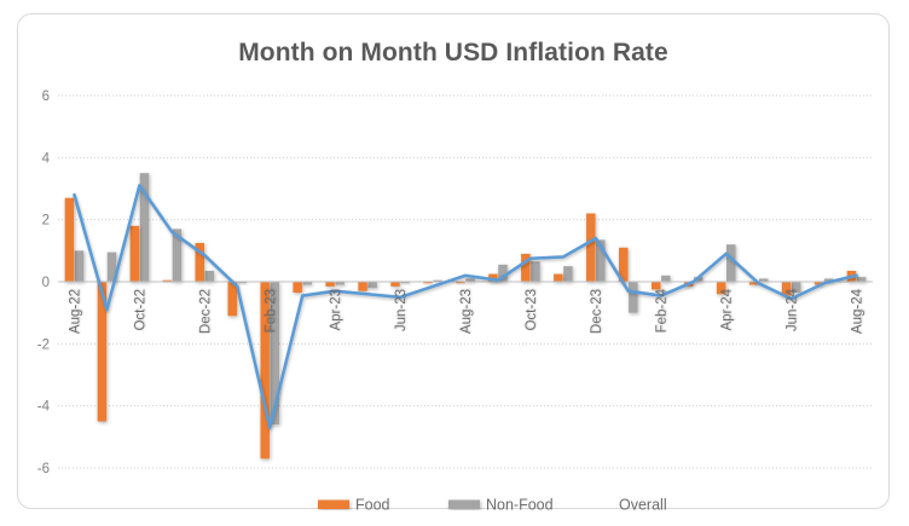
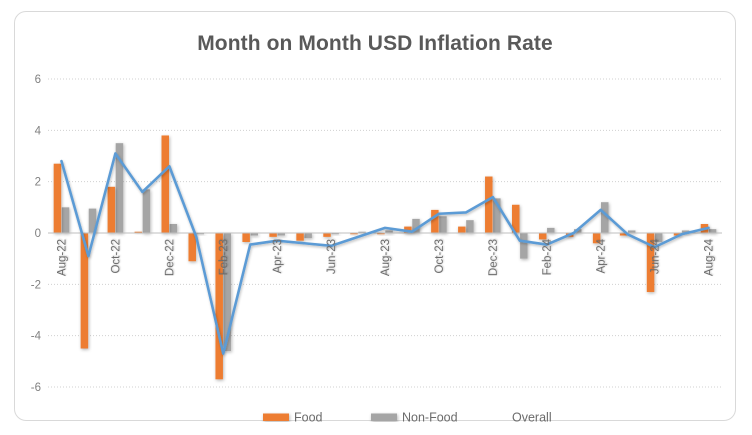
Food/Dec-22: 1.2 -> 3.8
Overall/Dec-22: 0.8 -> 2.6
Food/Jun-24: -0.5 -> -2.3
